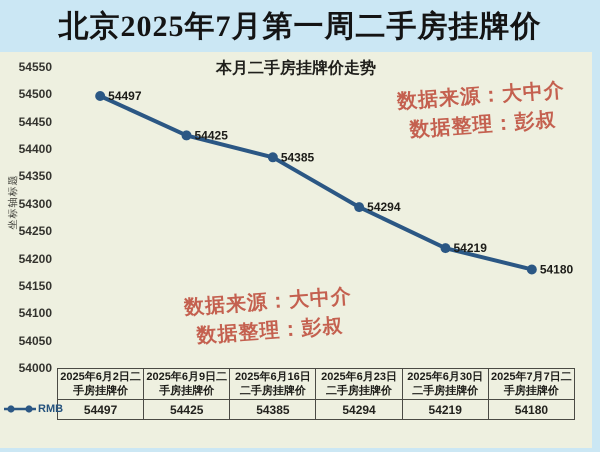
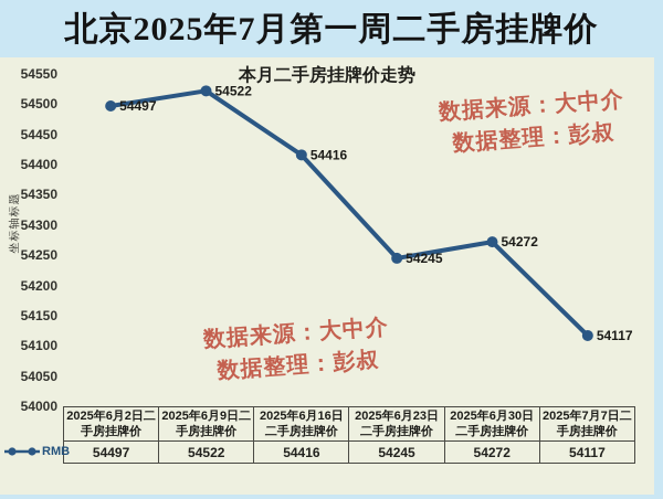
2025年6月9日二手房挂牌价: 54425 -> 54522
2025年6月16日二手房挂牌价: 54385 -> 54416
2025年6月23日二手房挂牌价: 54294 -> 54245
2025年6月30日二手房挂牌价: 54219 -> 54272
2025年7月7日二手房挂牌价: 54180 -> 54117
